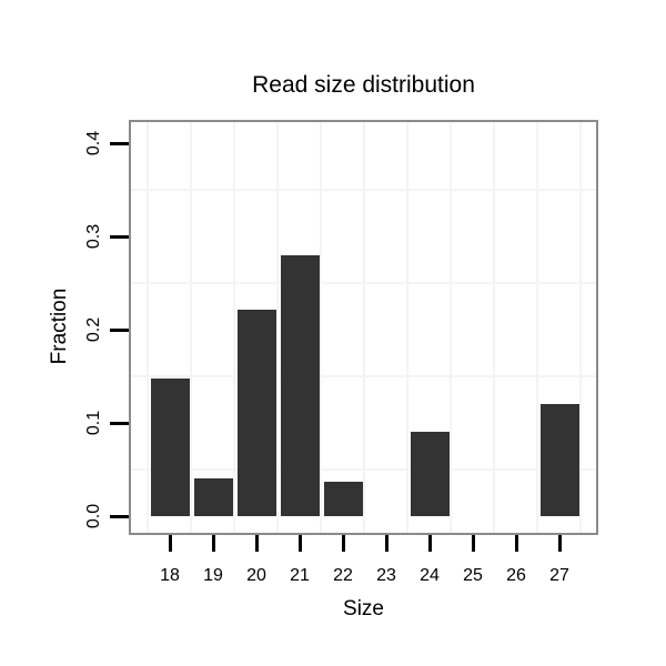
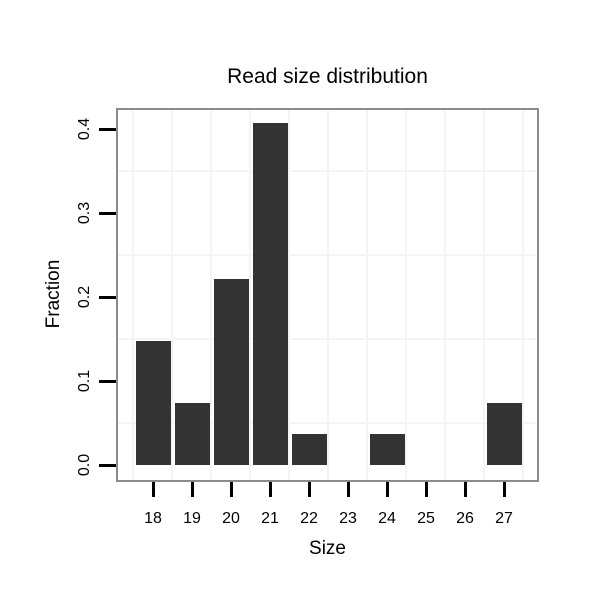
19: 0.04 -> 0.07
21: 0.28 -> 0.41
24: 0.09 -> 0.04
27: 0.12 -> 0.07
